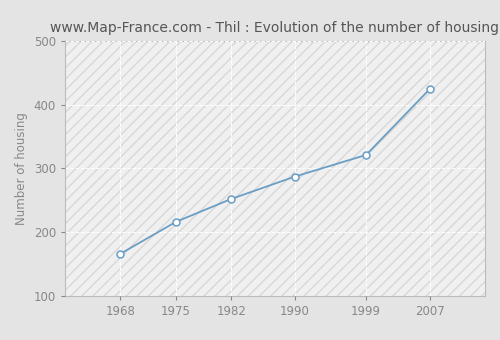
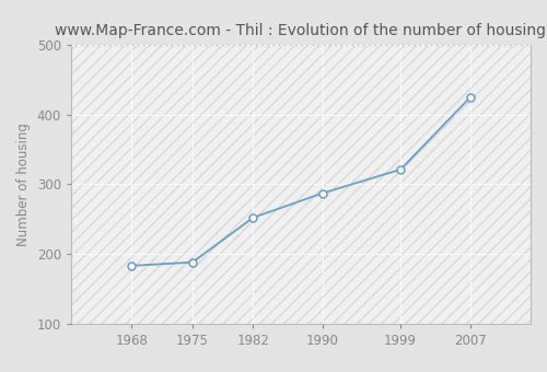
1968: 166 -> 183
1975: 216 -> 188
